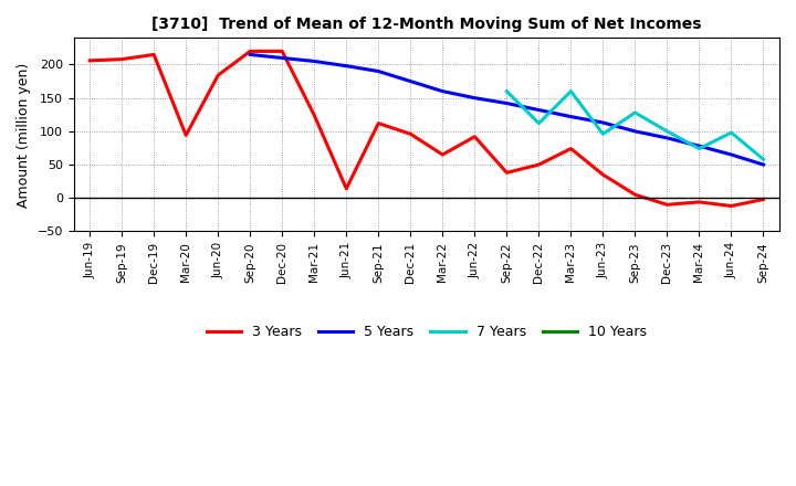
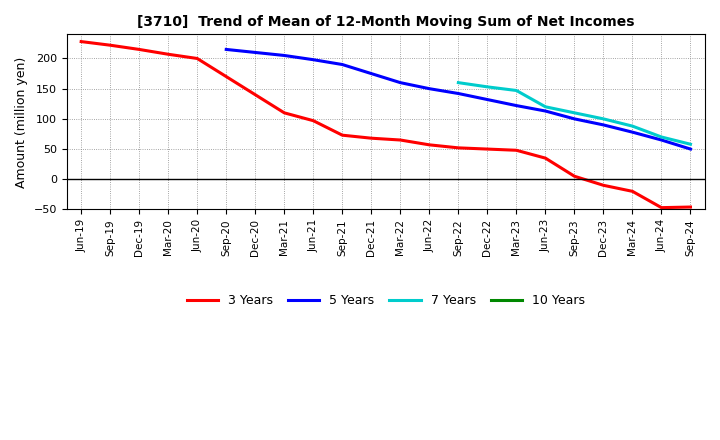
3 Years/Jun-19: 206 -> 228
3 Years/Sep-19: 208 -> 222
3 Years/Mar-20: 94 -> 207
3 Years/Jun-20: 184 -> 200
3 Years/Sep-20: 220 -> 170
3 Years/Dec-20: 220 -> 140
3 Years/Mar-21: 124 -> 110
3 Years/Jun-21: 14 -> 97
3 Years/Sep-21: 112 -> 73
3 Years/Dec-21: 96 -> 68
3 Years/Jun-22: 92 -> 57
3 Years/Sep-22: 38 -> 52
7 Years/Dec-22: 112 -> 153
3 Years/Mar-23: 74 -> 48
7 Years/Mar-23: 160 -> 147
7 Years/Jun-23: 96 -> 120
7 Years/Sep-23: 128 -> 110
3 Years/Mar-24: -6 -> -20
7 Years/Mar-24: 74 -> 88
3 Years/Jun-24: -12 -> -47
7 Years/Jun-24: 98 -> 70
3 Years/Sep-24: -2 -> -46
